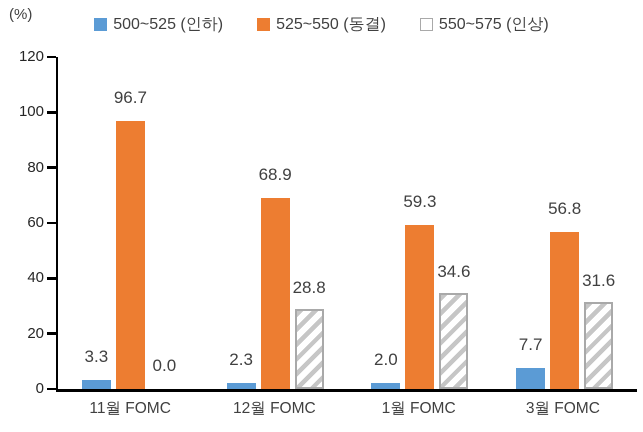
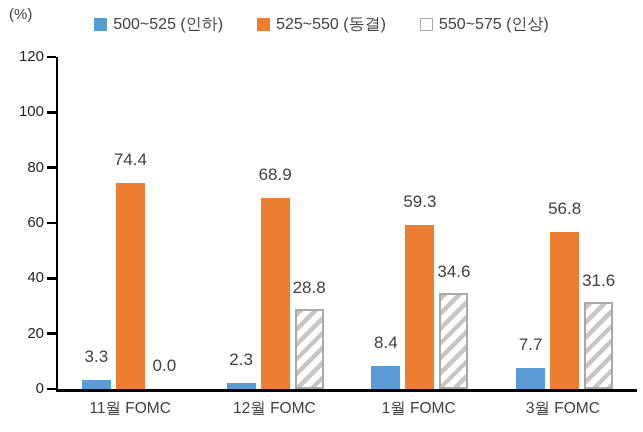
525~550 (동결)/11월 FOMC: 96.7 -> 74.4
500~525 (인하)/1월 FOMC: 2.0 -> 8.4
